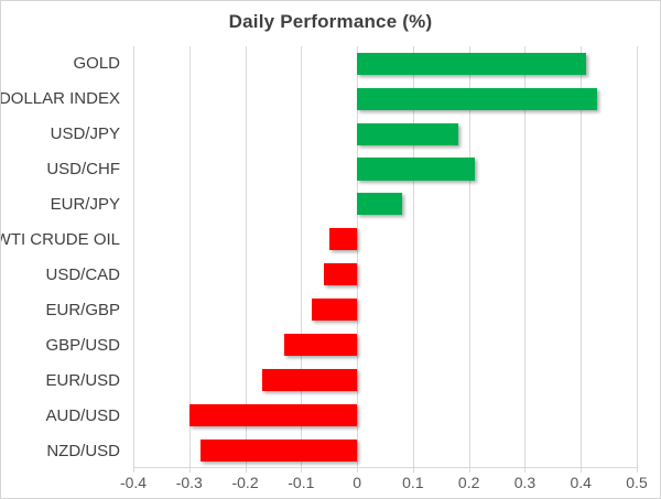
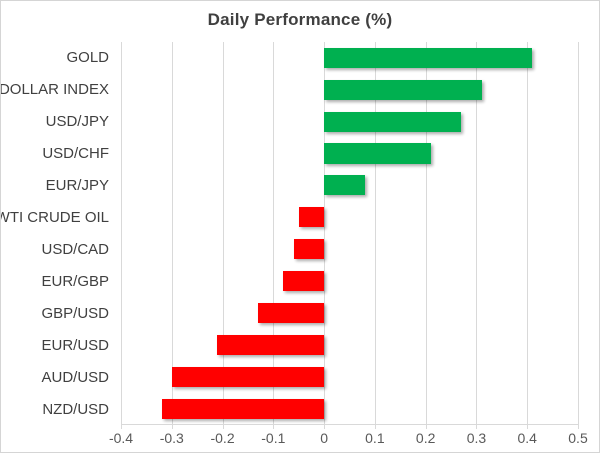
DOLLAR INDEX: 0.43 -> 0.31
USD/JPY: 0.18 -> 0.27
EUR/USD: -0.17 -> -0.21
NZD/USD: -0.28 -> -0.32
